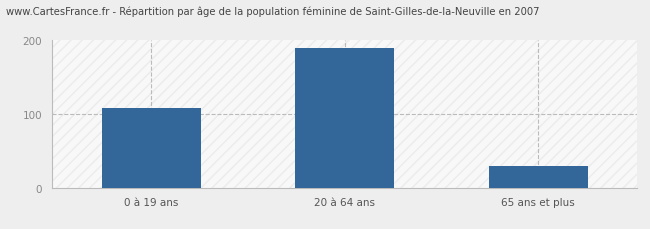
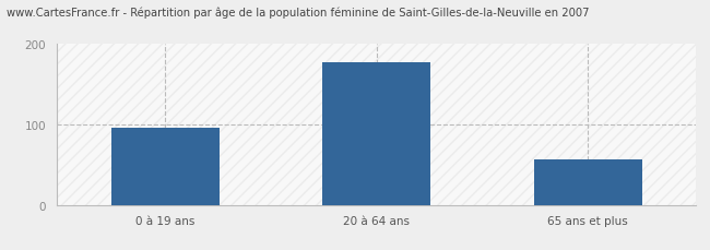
0 à 19 ans: 108 -> 96
20 à 64 ans: 190 -> 178
65 ans et plus: 30 -> 56
